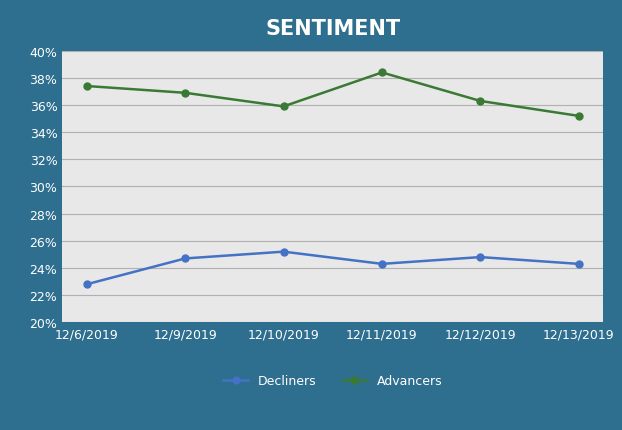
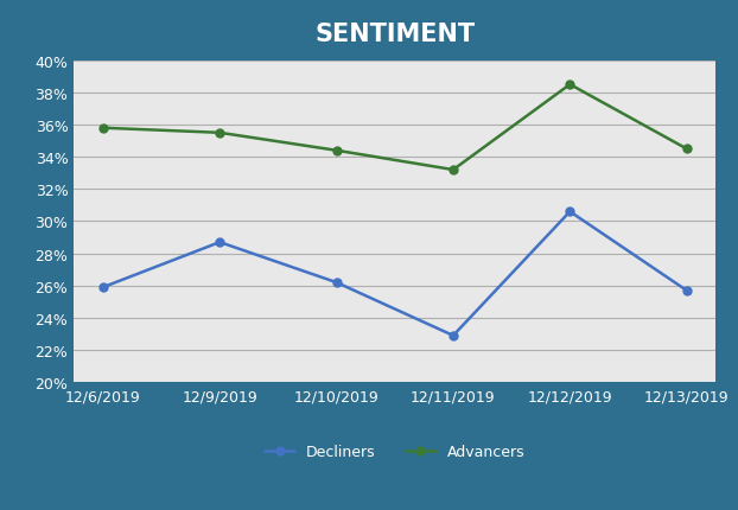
Decliners/12/6/2019: 22.8% -> 25.9%
Advancers/12/6/2019: 37.4% -> 35.8%
Decliners/12/9/2019: 24.7% -> 28.7%
Advancers/12/9/2019: 36.9% -> 35.5%
Decliners/12/10/2019: 25.2% -> 26.2%
Advancers/12/10/2019: 35.9% -> 34.4%
Decliners/12/11/2019: 24.3% -> 22.9%
Advancers/12/11/2019: 38.4% -> 33.2%
Decliners/12/12/2019: 24.8% -> 30.6%
Advancers/12/12/2019: 36.3% -> 38.5%
Decliners/12/13/2019: 24.3% -> 25.7%
Advancers/12/13/2019: 35.2% -> 34.5%
